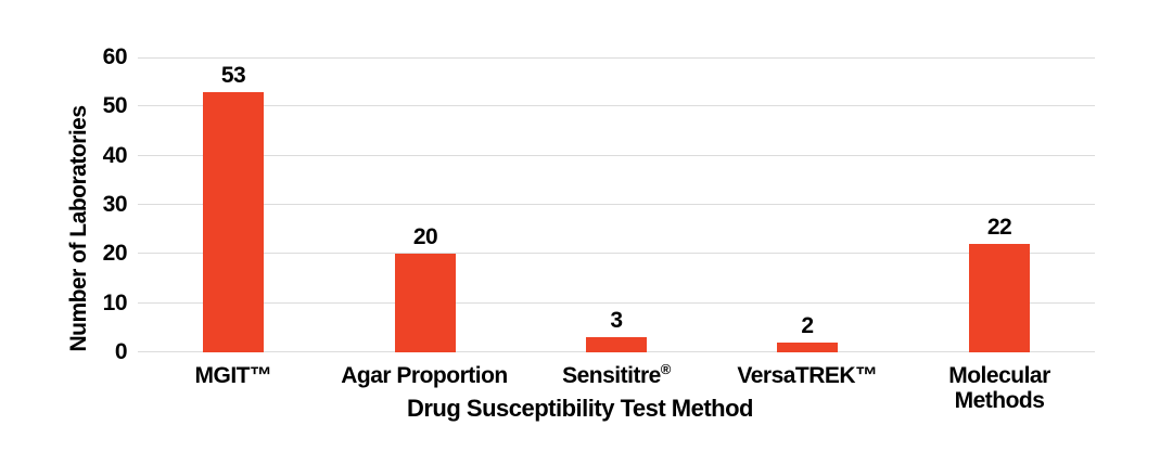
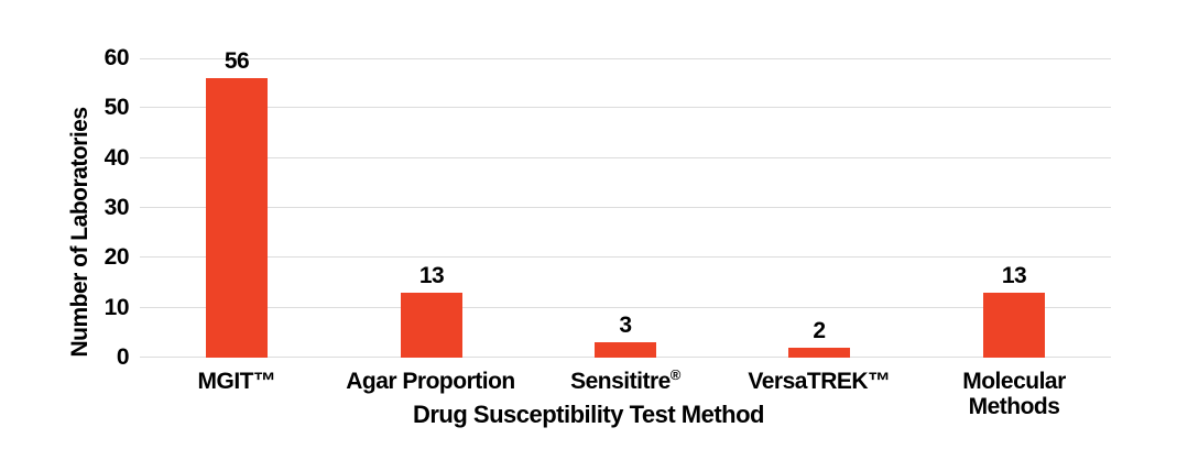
MGIT™: 53 -> 56
Agar Proportion: 20 -> 13
Molecular Methods: 22 -> 13
